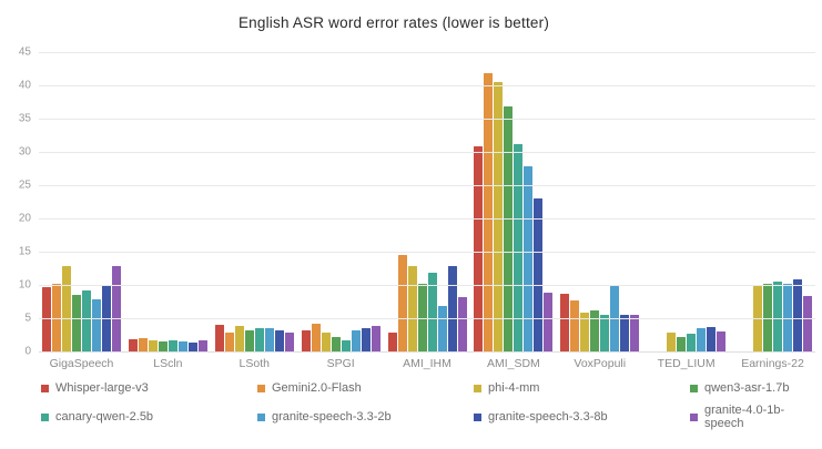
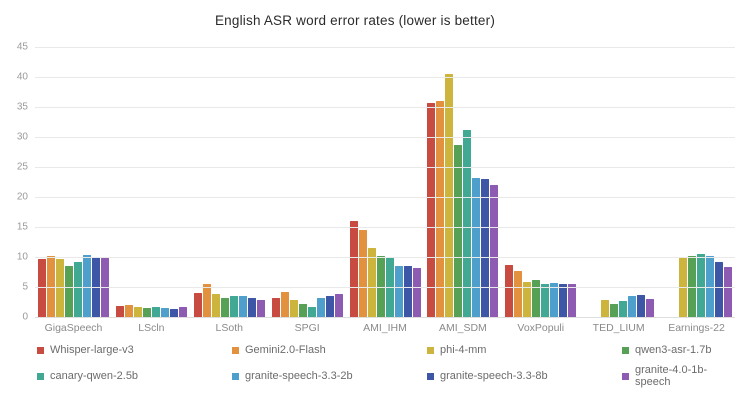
phi-4-mm/GigaSpeech: 13 -> 10
granite-speech-3.3-2b/GigaSpeech: 8 -> 10
granite-4.0-1b-speech/GigaSpeech: 13 -> 10
Gemini2.0-Flash/LSoth: 3 -> 6
Whisper-large-v3/AMI_IHM: 3 -> 16
phi-4-mm/AMI_IHM: 13 -> 12
canary-qwen-2.5b/AMI_IHM: 12 -> 10
granite-speech-3.3-2b/AMI_IHM: 7 -> 9
granite-speech-3.3-8b/AMI_IHM: 13 -> 9
Whisper-large-v3/AMI_SDM: 31 -> 36
Gemini2.0-Flash/AMI_SDM: 42 -> 36
qwen3-asr-1.7b/AMI_SDM: 37 -> 29
granite-speech-3.3-2b/AMI_SDM: 28 -> 23
granite-4.0-1b-speech/AMI_SDM: 9 -> 22
granite-speech-3.3-2b/VoxPopuli: 10 -> 6
granite-speech-3.3-8b/Earnings-22: 11 -> 9
